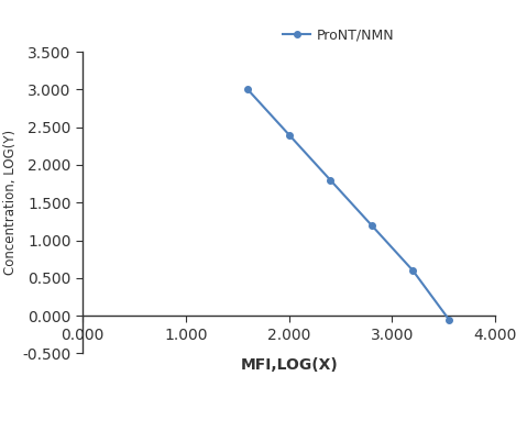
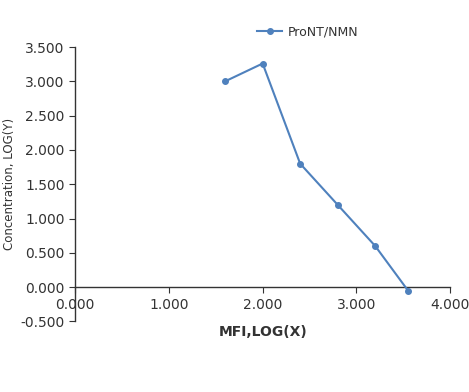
2.000: 2.40 -> 3.26
